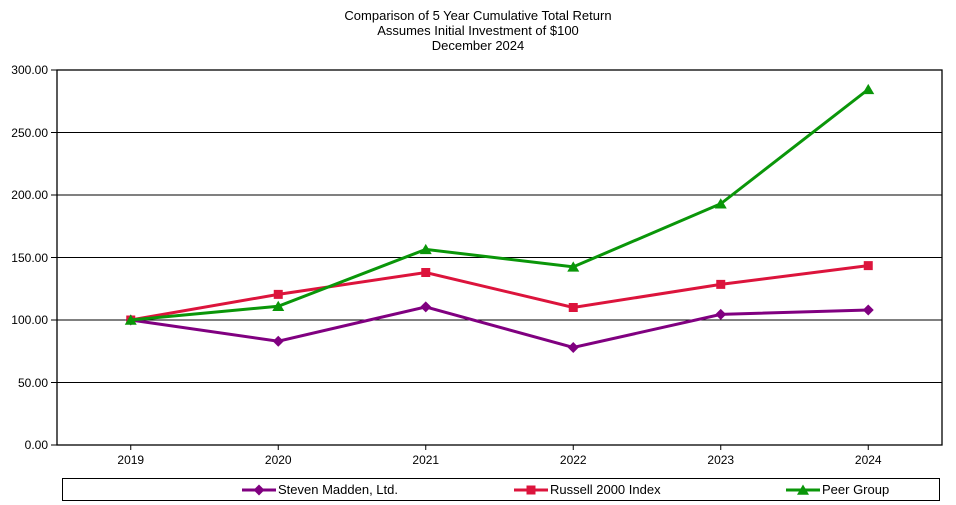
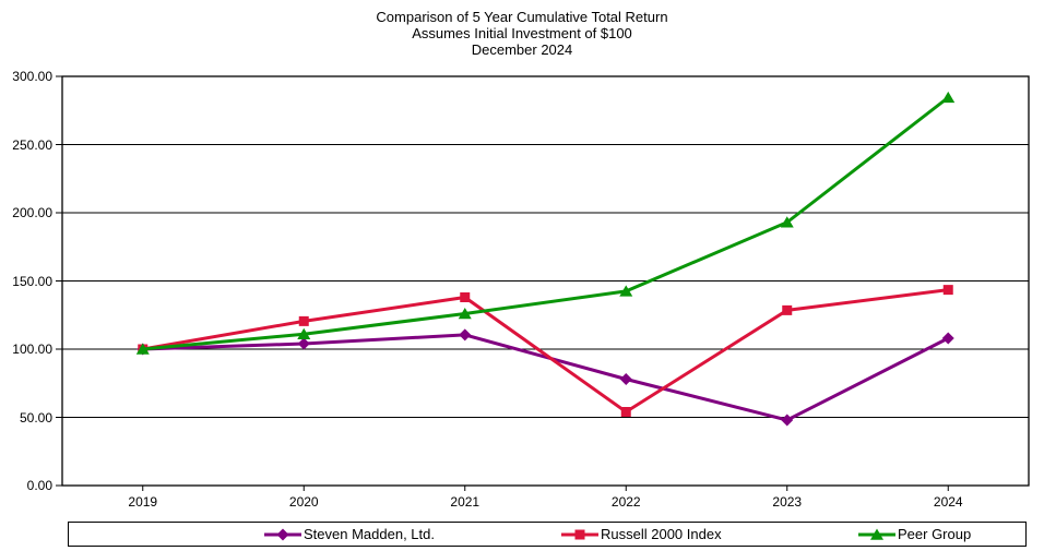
Steven Madden, Ltd./2020: 83 -> 104
Peer Group/2021: 156 -> 126
Russell 2000 Index/2022: 110 -> 54
Steven Madden, Ltd./2023: 104 -> 48
